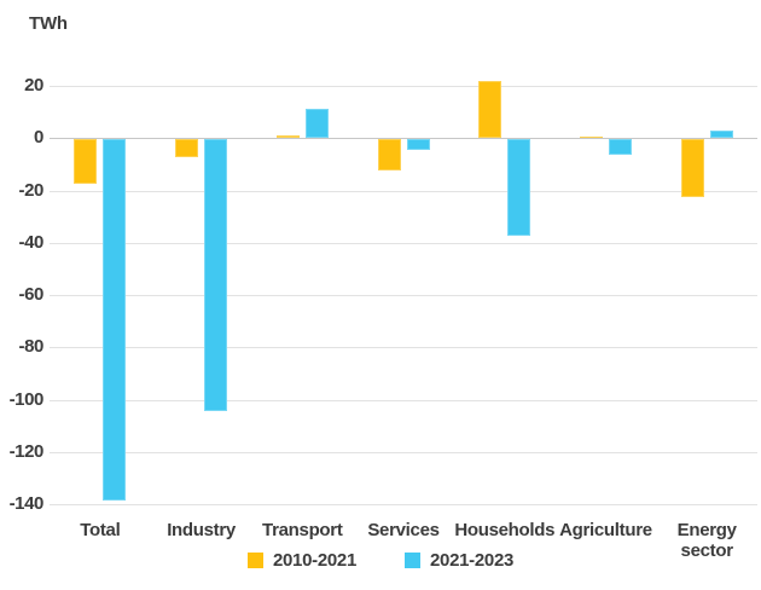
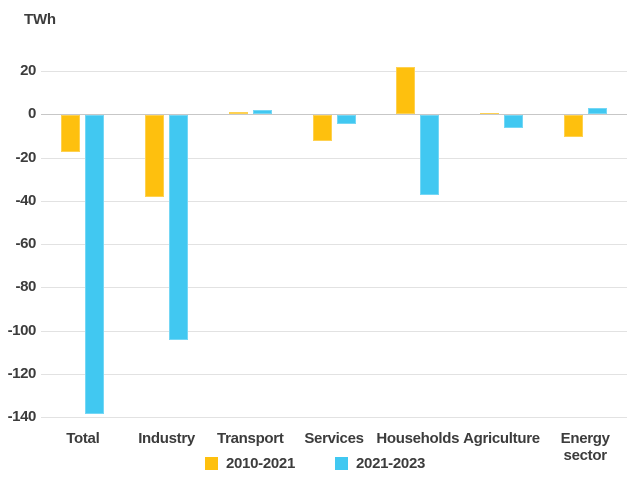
2010-2021/Industry: -7 -> -38
2021-2023/Transport: 11 -> 2
2010-2021/Energy sector: -22 -> -10
